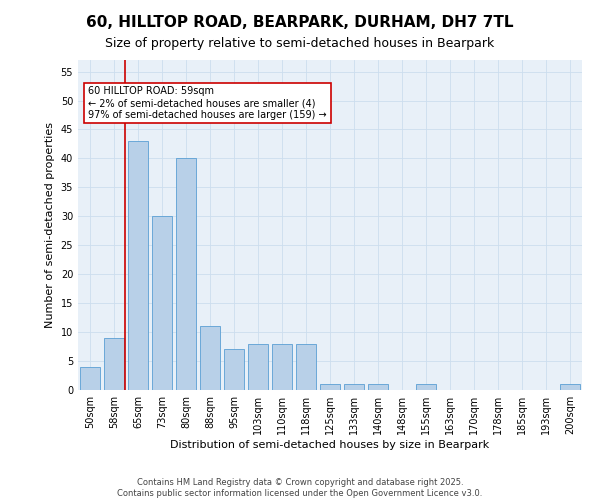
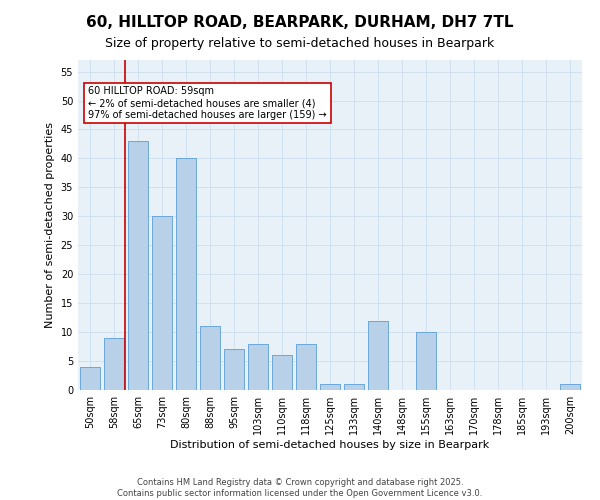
110sqm: 8 -> 6
140sqm: 1 -> 12
155sqm: 1 -> 10
